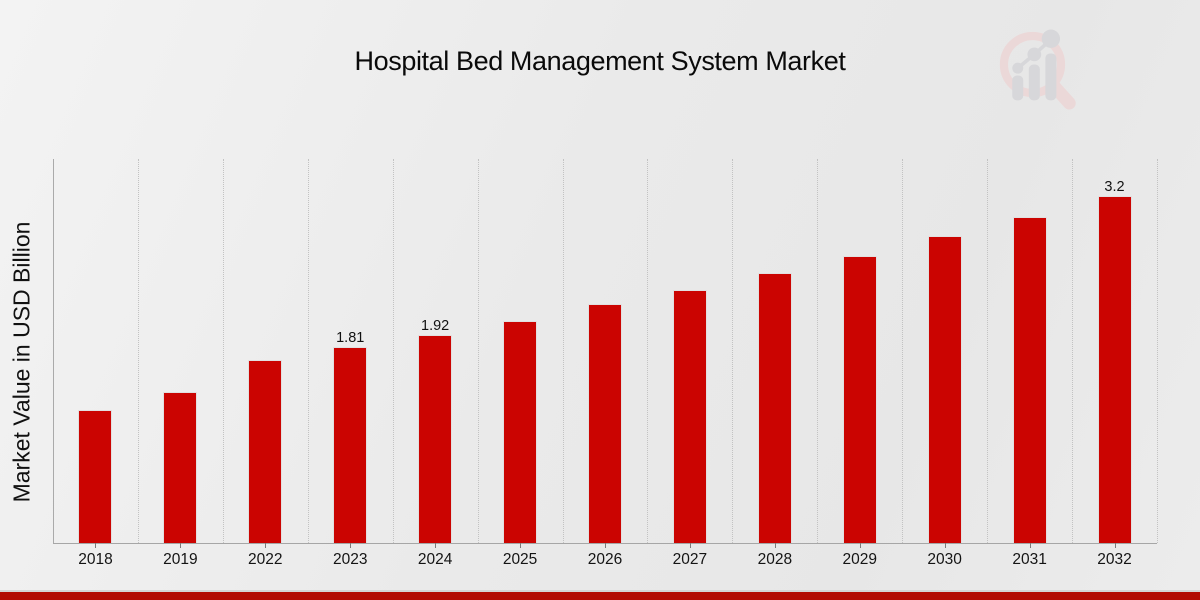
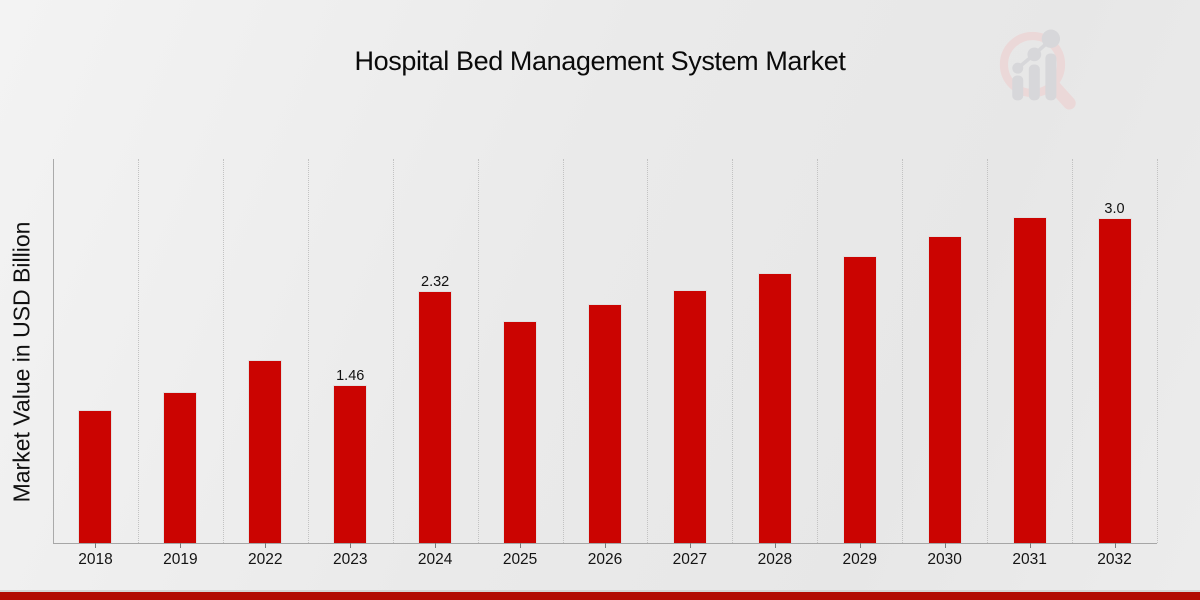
2023: 1.81 -> 1.46
2024: 1.92 -> 2.32
2032: 3.2 -> 3.0
